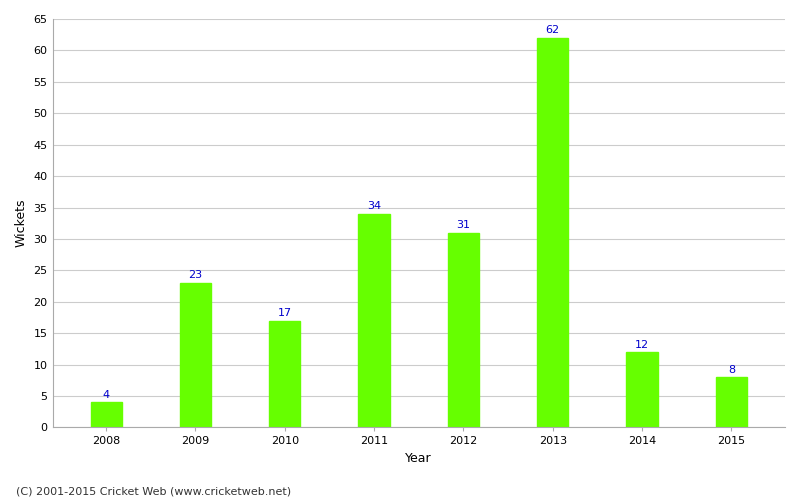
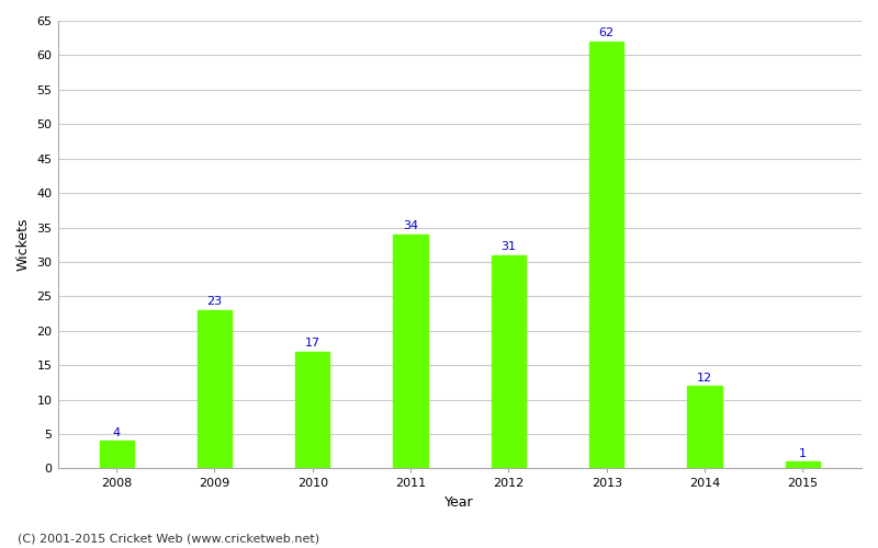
2015: 8 -> 1
